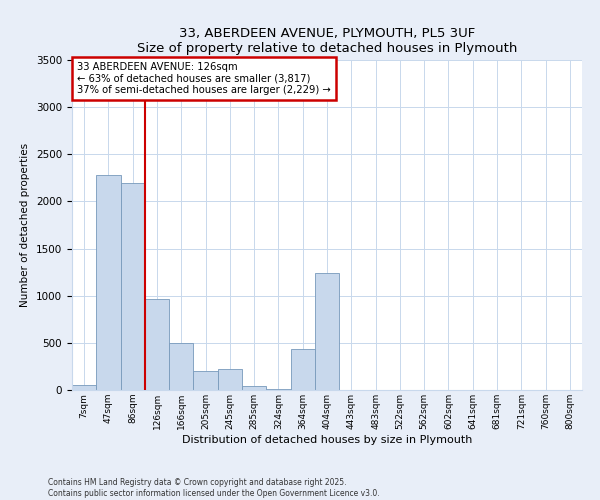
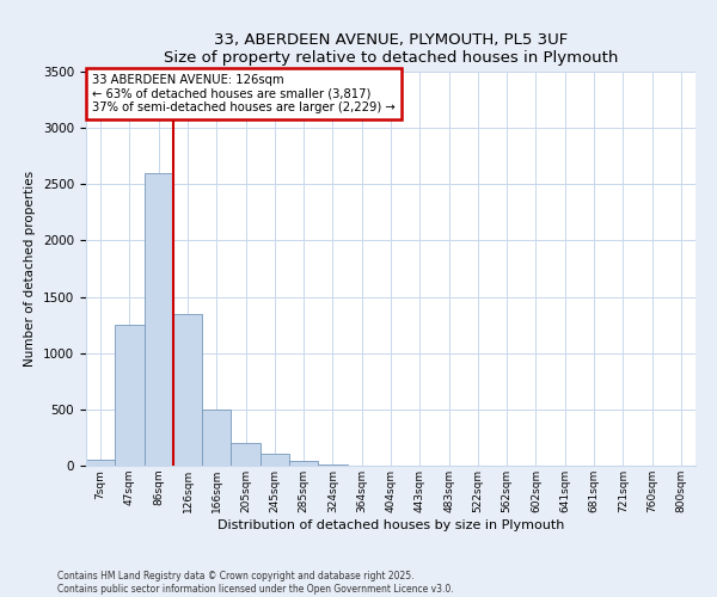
47sqm: 2280 -> 1250
86sqm: 2200 -> 2600
126sqm: 960 -> 1350
245sqm: 220 -> 110
364sqm: 440 -> 0
404sqm: 1240 -> 0
